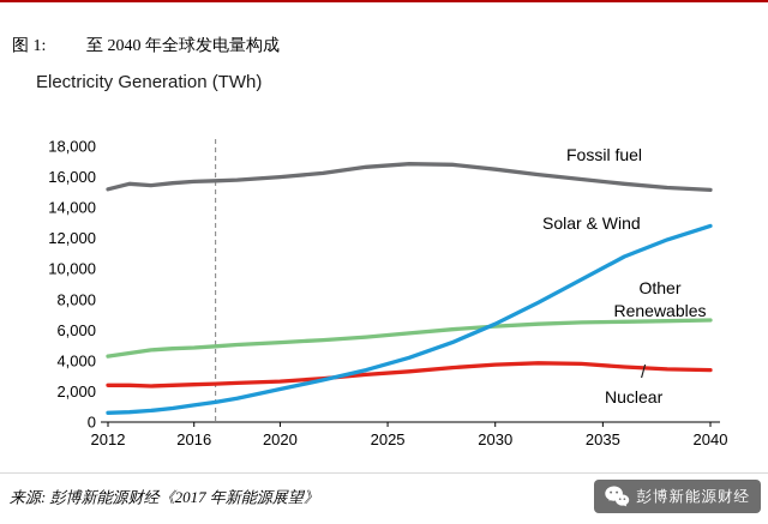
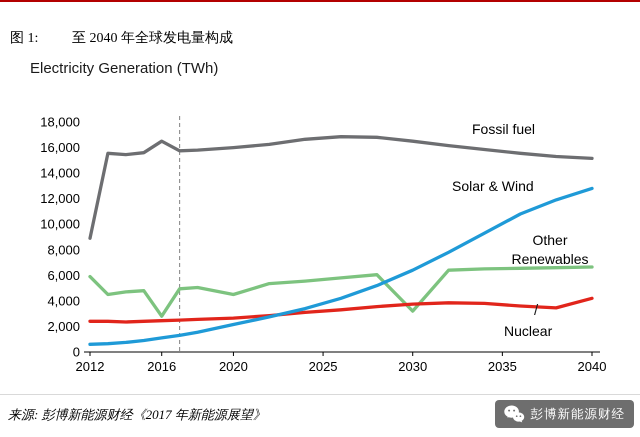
Fossil fuel/2012: 15200 -> 8900
Other Renewables/2012: 4300 -> 5900
Fossil fuel/2016: 15700 -> 16500
Other Renewables/2016: 4800 -> 2800
Other Renewables/2020: 5200 -> 4500
Other Renewables/2030: 6200 -> 3200
Nuclear/2040: 3400 -> 4200
